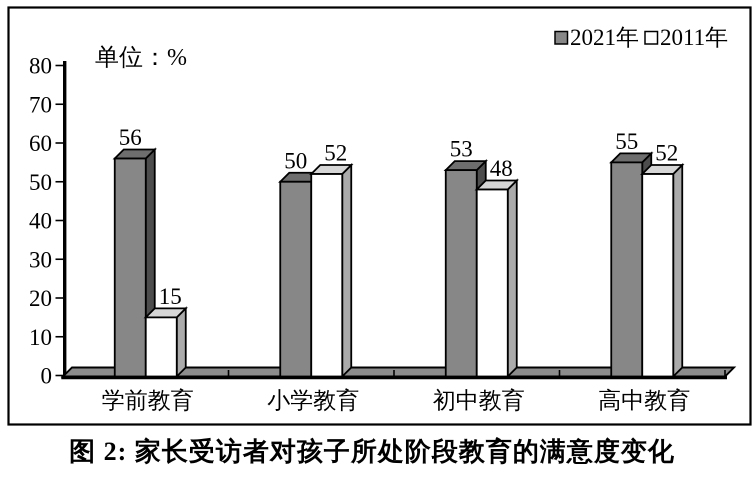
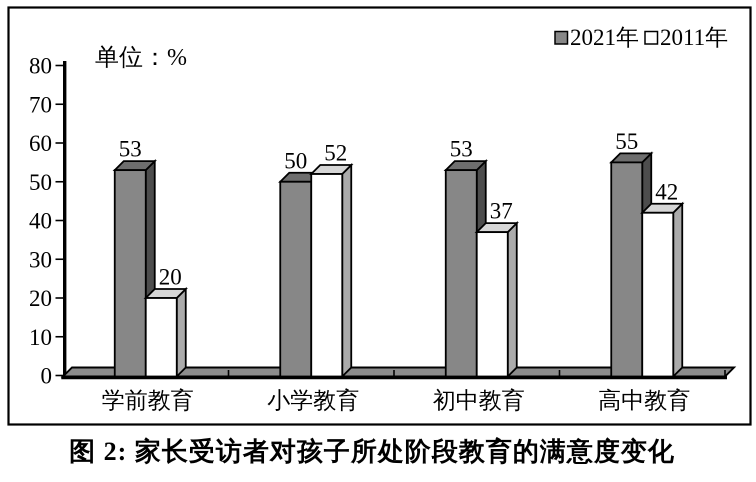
2021年/学前教育: 56 -> 53
2011年/学前教育: 15 -> 20
2011年/初中教育: 48 -> 37
2011年/高中教育: 52 -> 42
